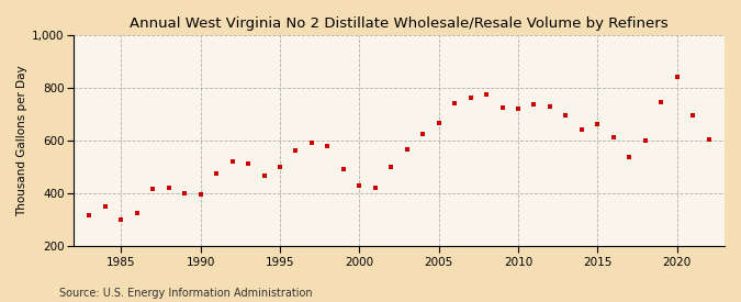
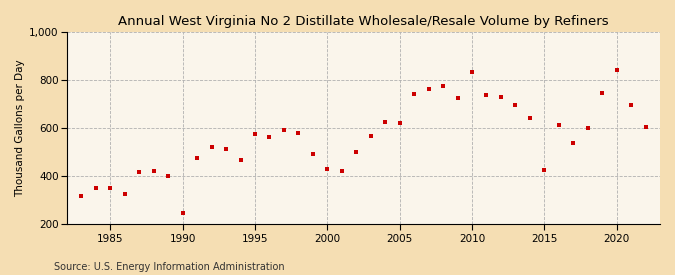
1985: 300 -> 350
1990: 395 -> 245
1995: 500 -> 575
2005: 665 -> 620
2010: 720 -> 835
2015: 660 -> 425
